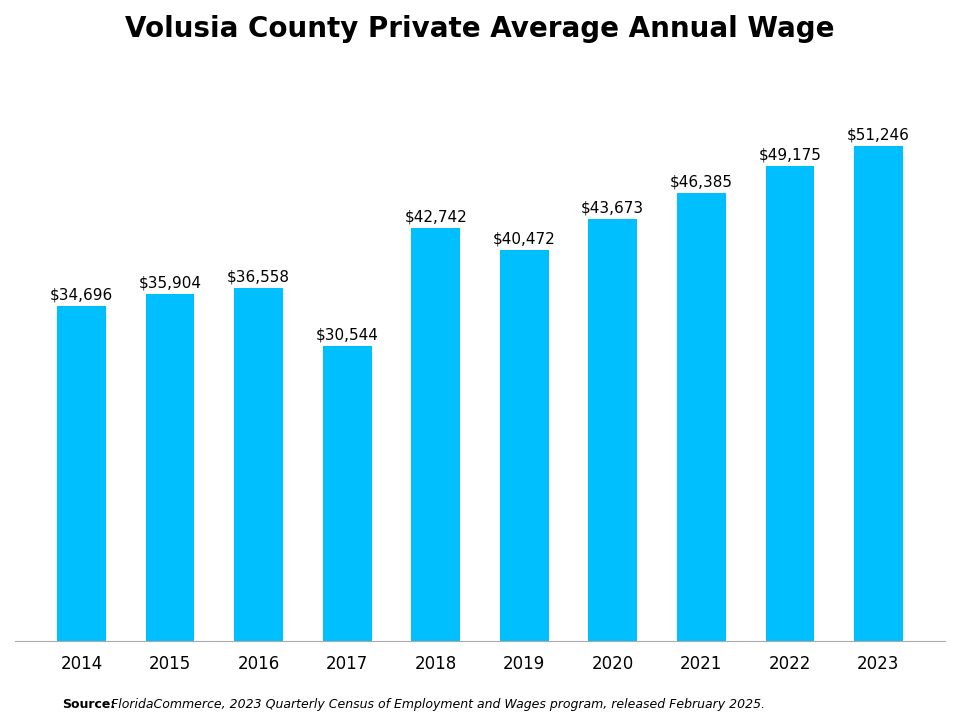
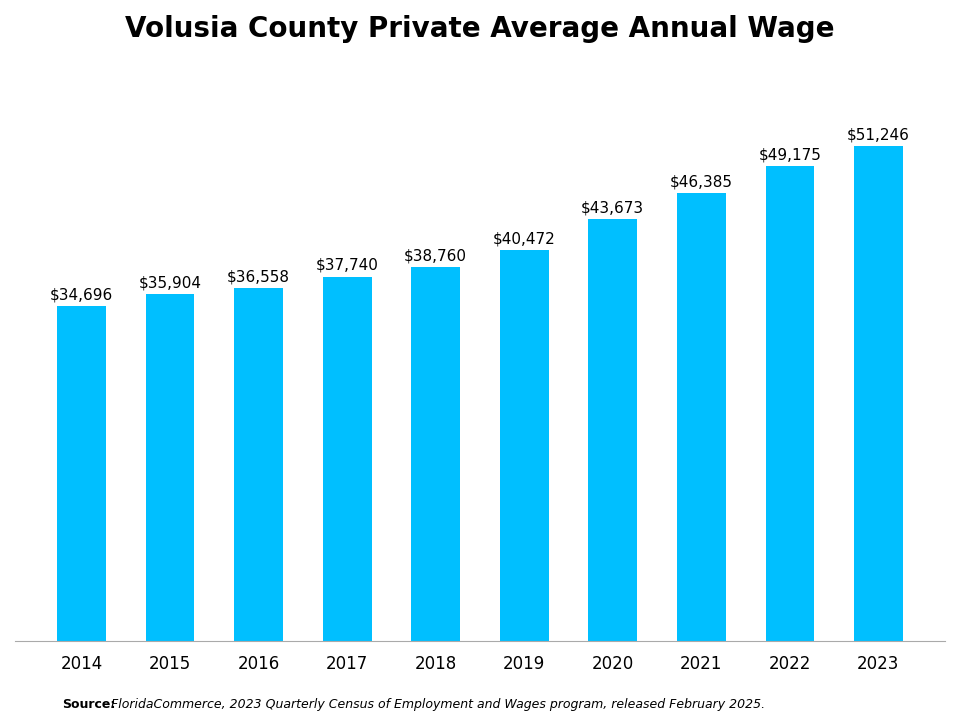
2017: $30,544 -> $37,740
2018: $42,742 -> $38,760
